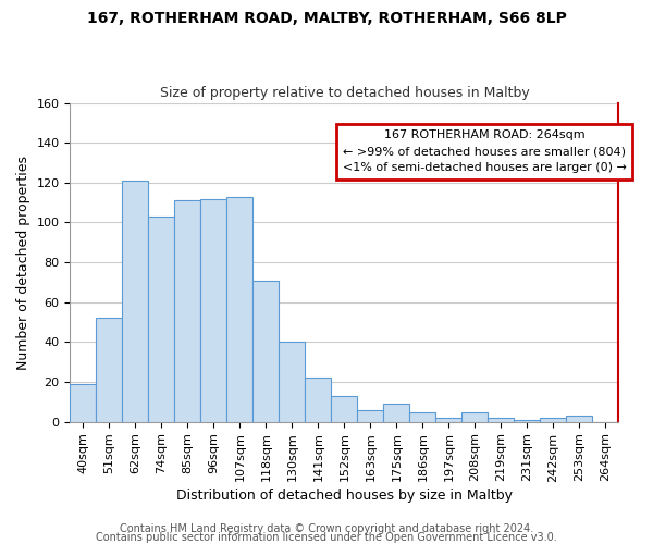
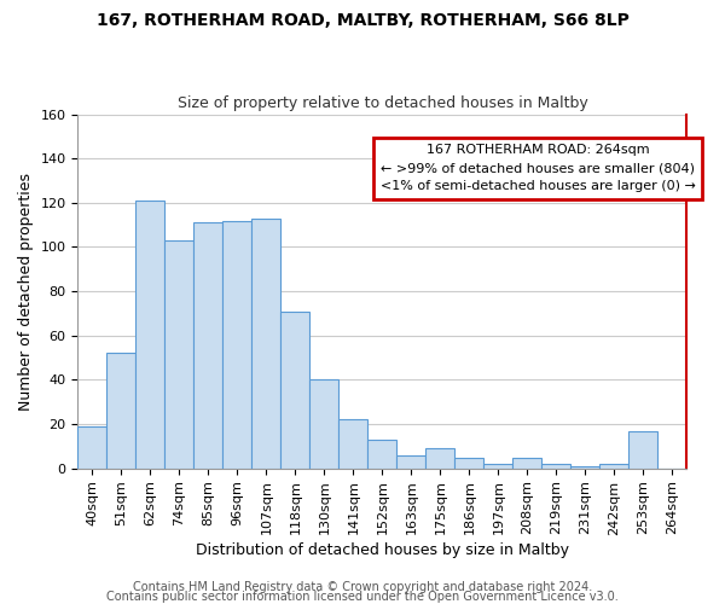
253sqm: 3 -> 17
